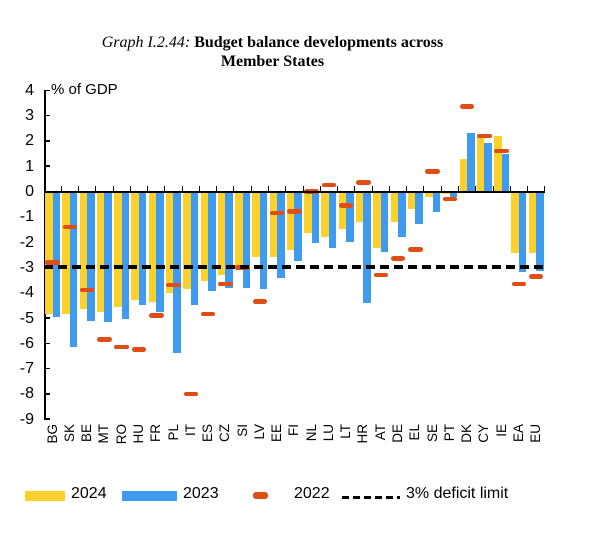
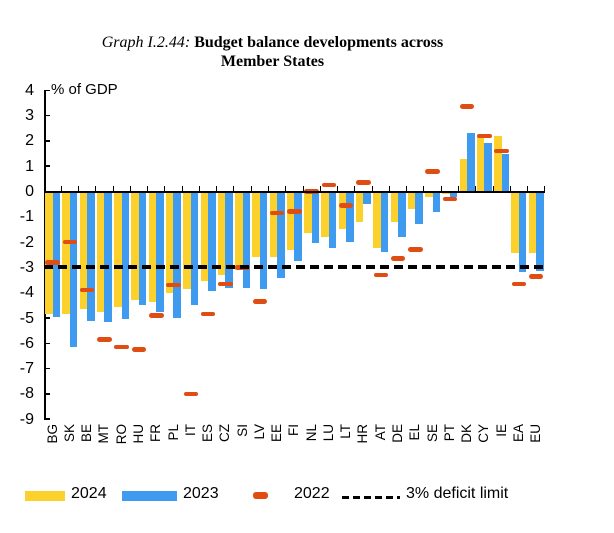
2022/SK: -1.4 -> -2.0
2023/PL: -6.4 -> -5.0
2023/HR: -4.4 -> -0.5
